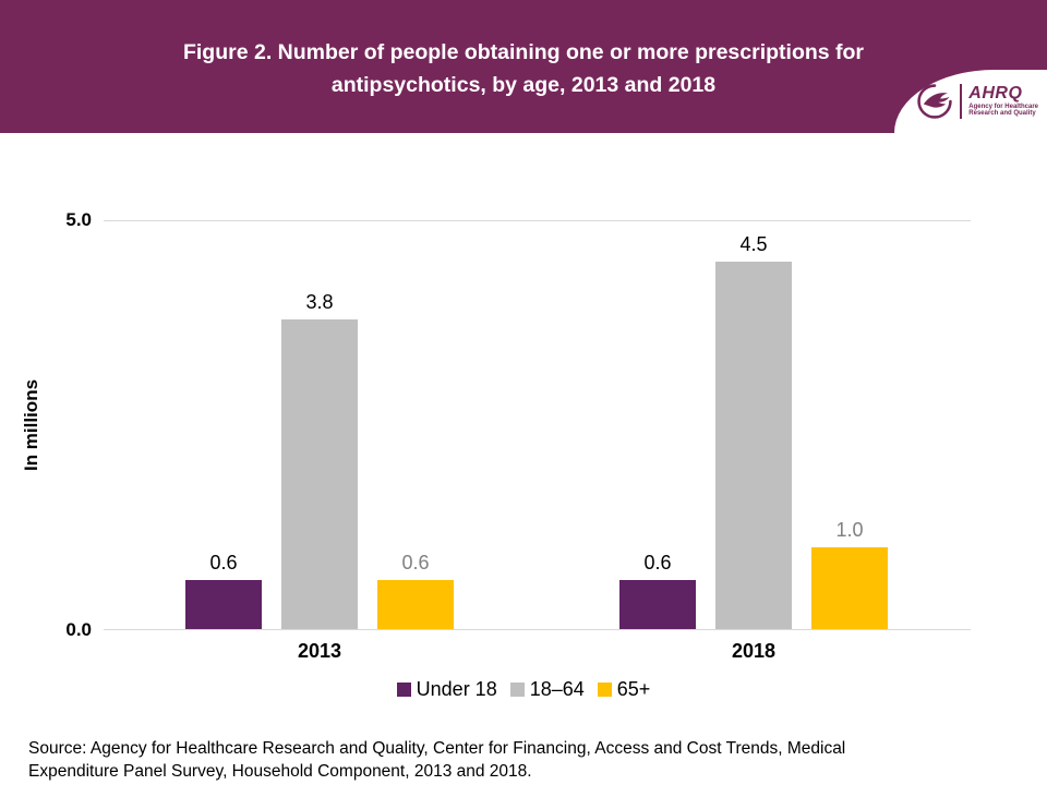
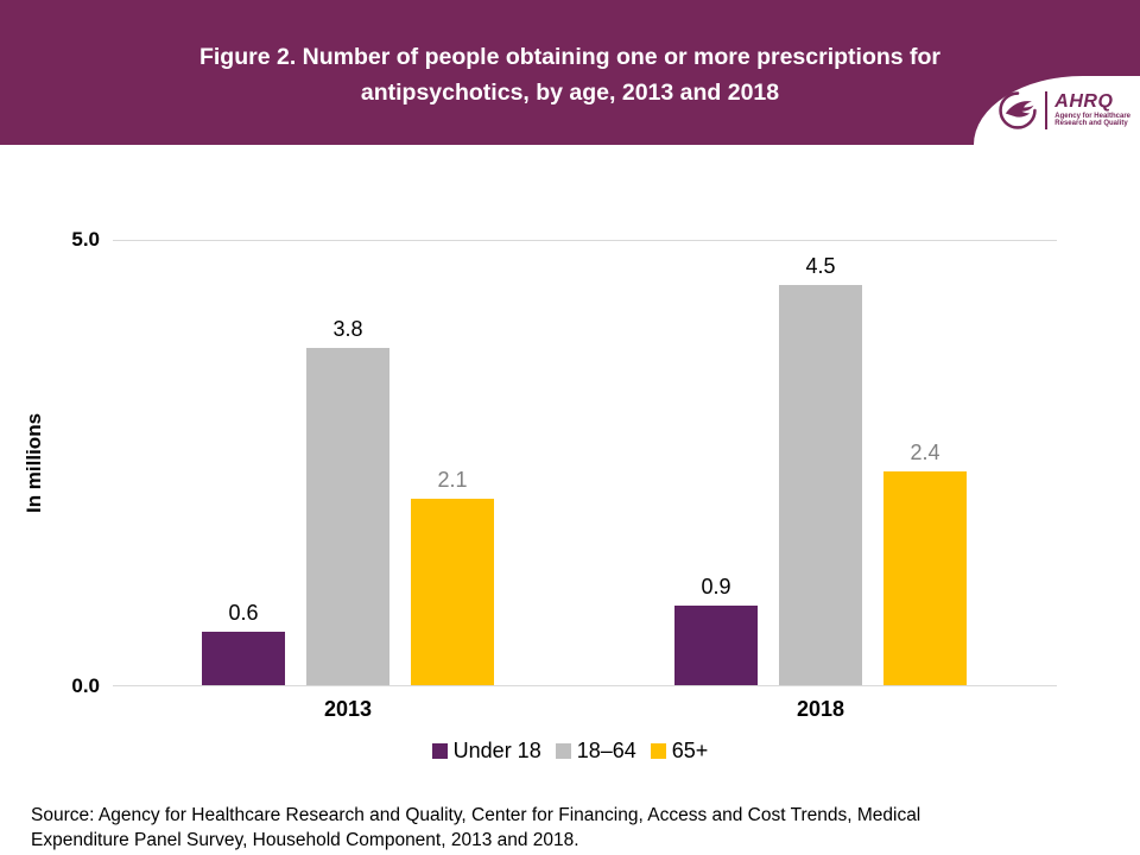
65+/2013: 0.6 -> 2.1
Under 18/2018: 0.6 -> 0.9
65+/2018: 1.0 -> 2.4
